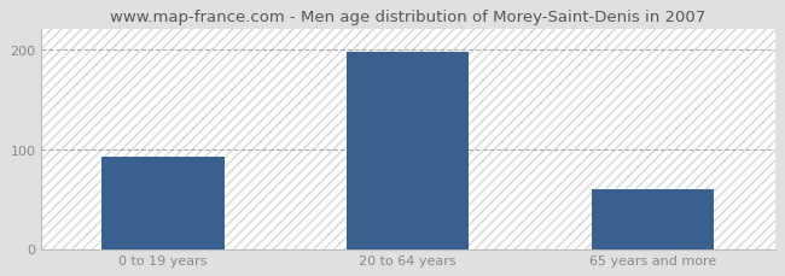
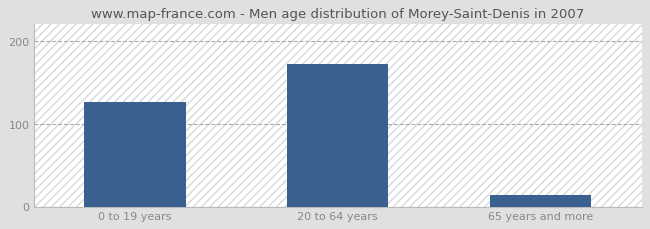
0 to 19 years: 92 -> 126
20 to 64 years: 198 -> 172
65 years and more: 60 -> 14
